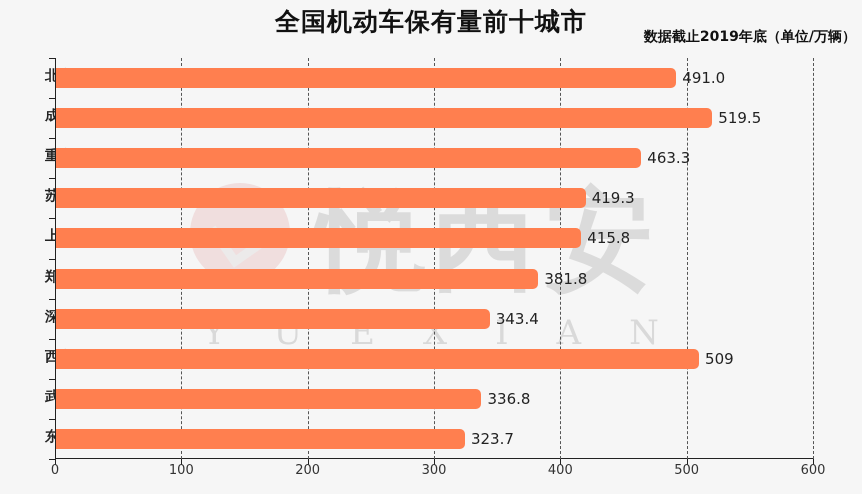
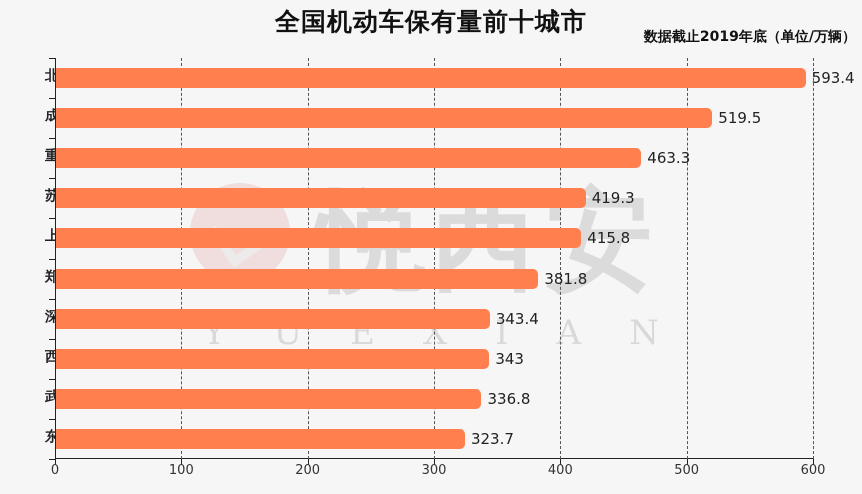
北京: 491.0 -> 593.4
西安: 509 -> 343
